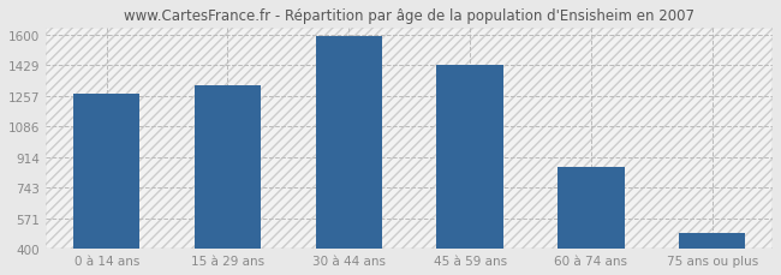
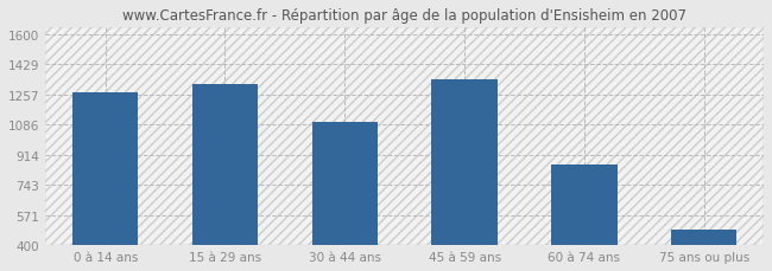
30 à 44 ans: 1590 -> 1100
45 à 59 ans: 1430 -> 1340
